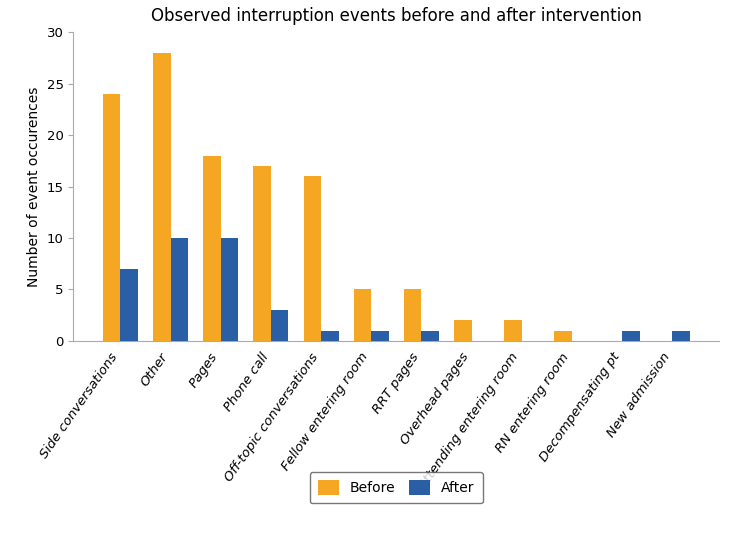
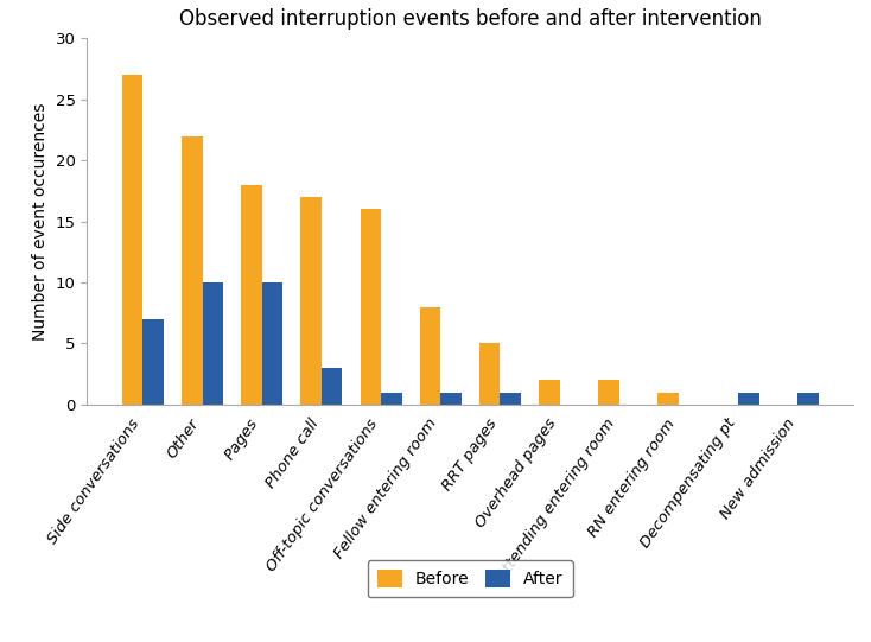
Before/Side conversations: 24 -> 27
Before/Other: 28 -> 22
Before/Fellow entering room: 5 -> 8
